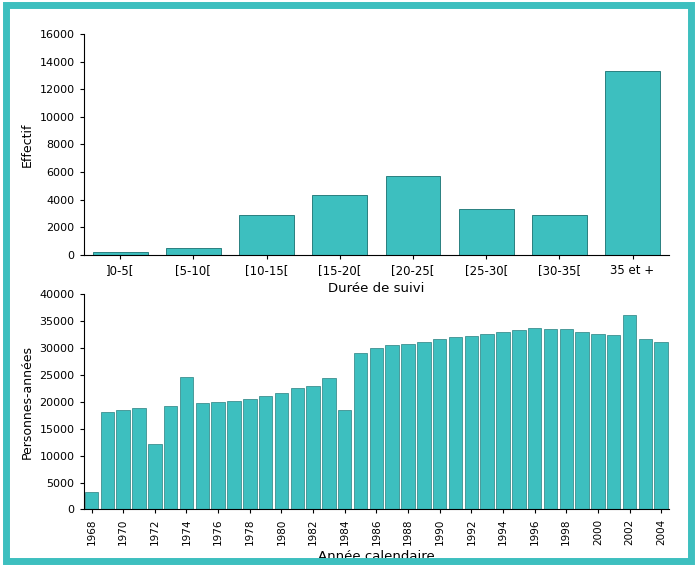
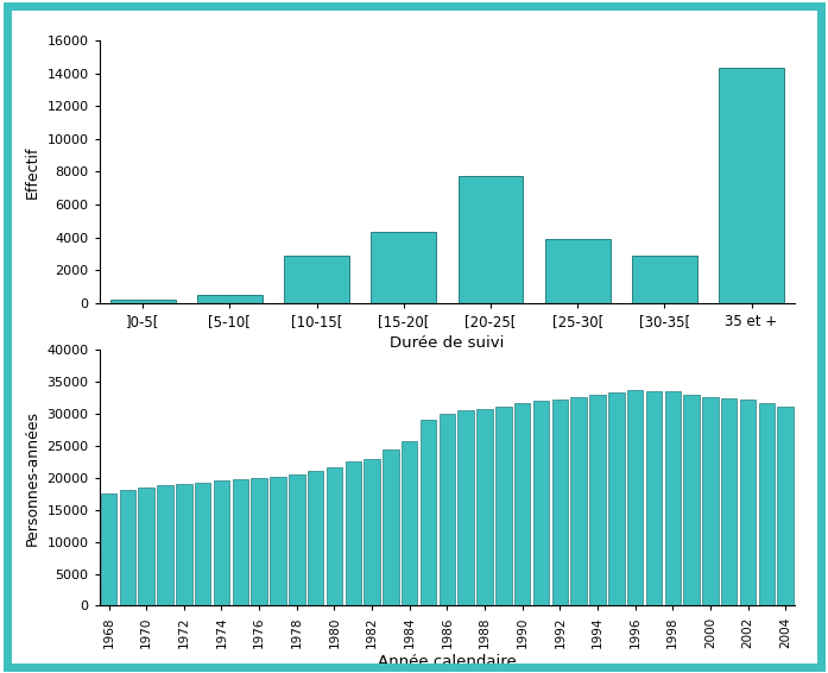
[20-25[: 5700 -> 7700
[25-30[: 3300 -> 3900
35 et +: 13300 -> 14300
1968: 3200 -> 17500
1972: 12200 -> 19000
1974: 24600 -> 19600
1984: 18400 -> 25800
2002: 36200 -> 32200
